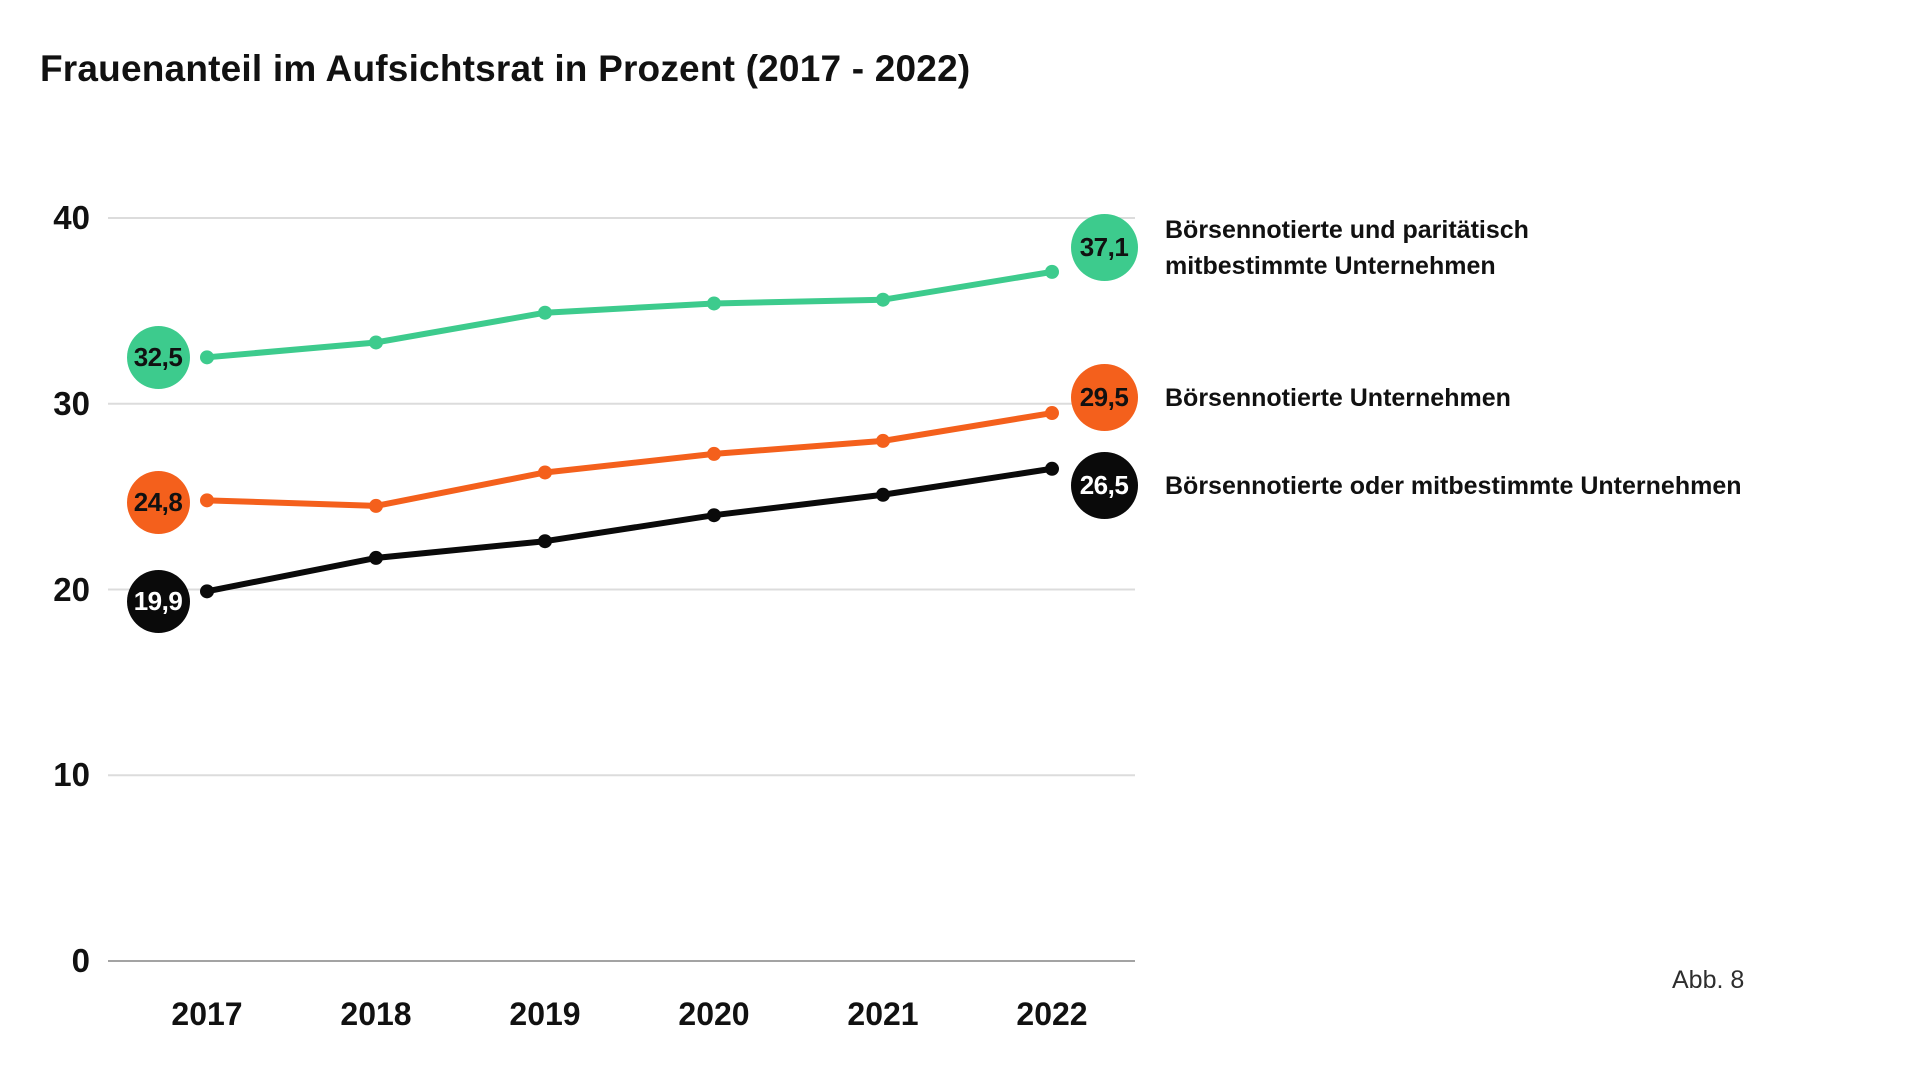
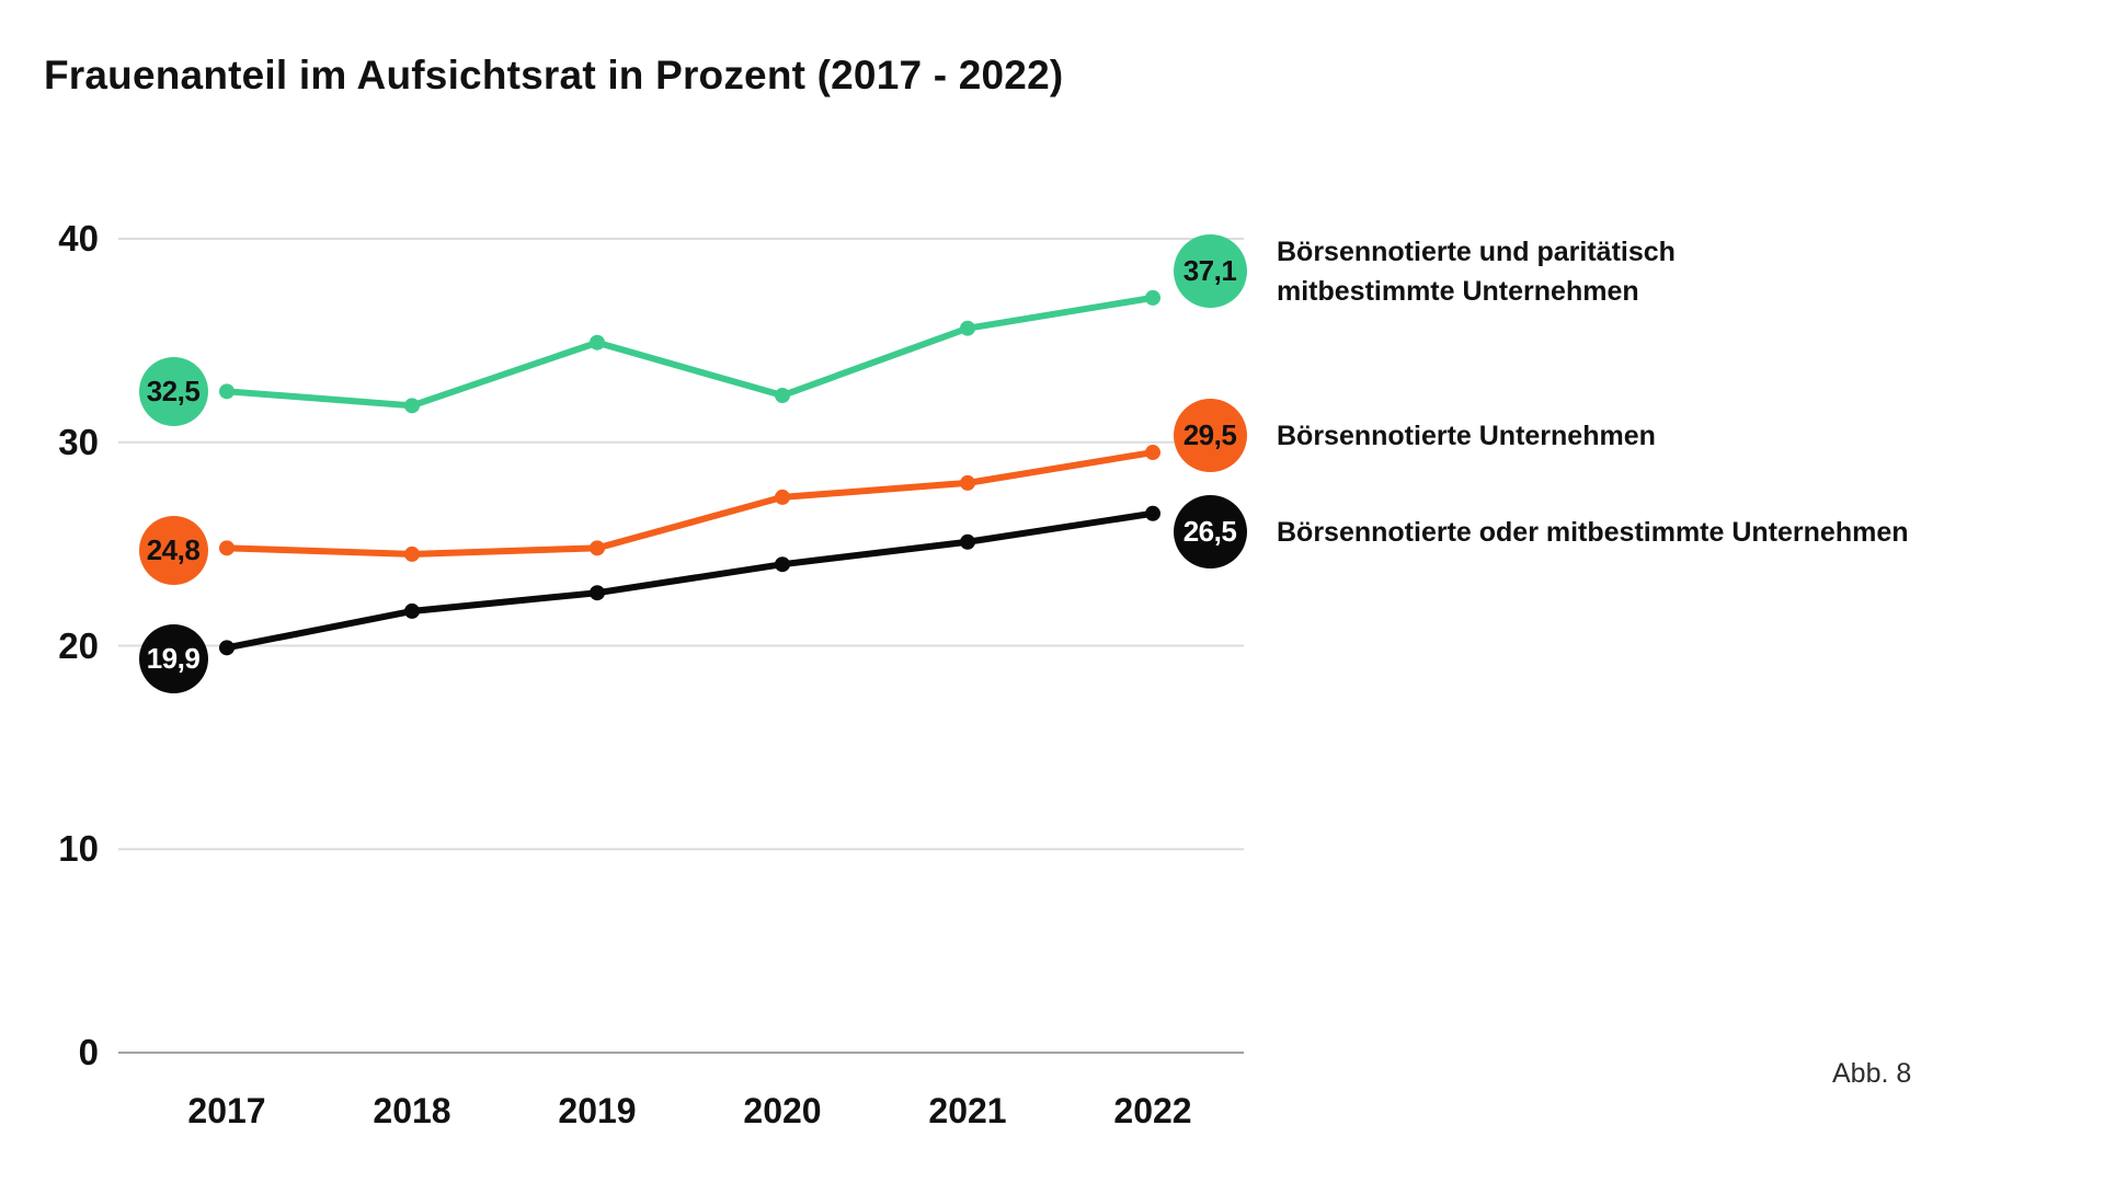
Börsennotierte und paritätisch mitbestimmte Unternehmen/2018: 33.3 -> 31.8
Börsennotierte Unternehmen/2019: 26.3 -> 24.8
Börsennotierte und paritätisch mitbestimmte Unternehmen/2020: 35.4 -> 32.3
